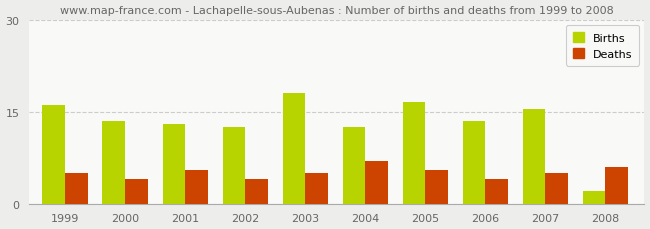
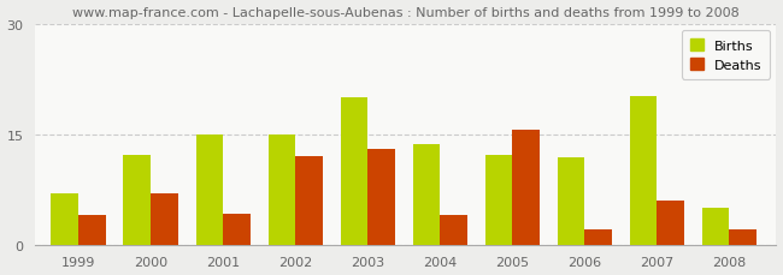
Births/1999: 16.0 -> 7.0
Deaths/1999: 5.0 -> 4.0
Births/2000: 13.5 -> 12.2
Deaths/2000: 4.0 -> 7.0
Births/2001: 13.0 -> 15.0
Deaths/2001: 5.5 -> 4.2
Births/2002: 12.5 -> 15.0
Deaths/2002: 4.0 -> 12.0
Births/2003: 18.0 -> 20.0
Deaths/2003: 5.0 -> 13.0
Births/2004: 12.5 -> 13.6
Deaths/2004: 7.0 -> 4.0
Births/2005: 16.5 -> 12.2
Deaths/2005: 5.5 -> 15.6
Births/2006: 13.5 -> 11.8
Deaths/2006: 4.0 -> 2.0
Births/2007: 15.5 -> 20.2
Deaths/2007: 5.0 -> 6.0
Births/2008: 2.0 -> 5.0
Deaths/2008: 6.0 -> 2.0
